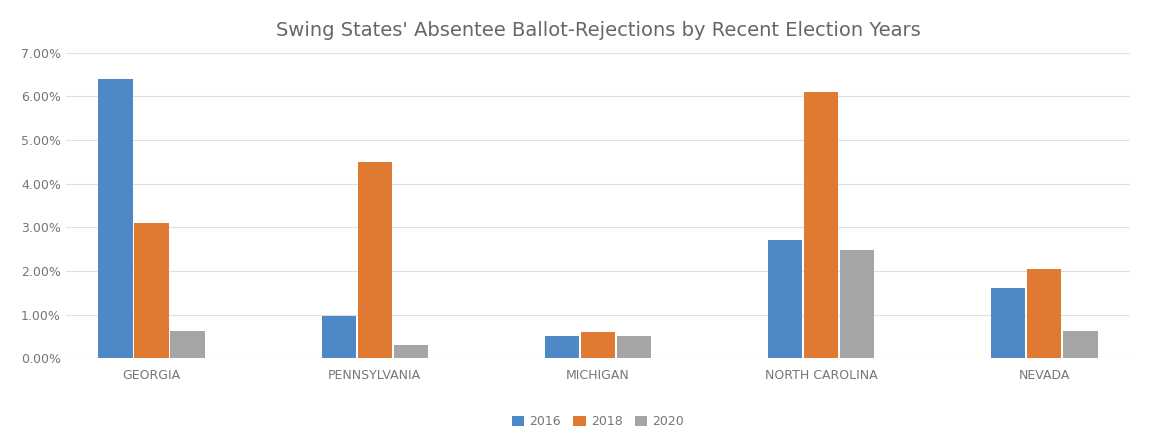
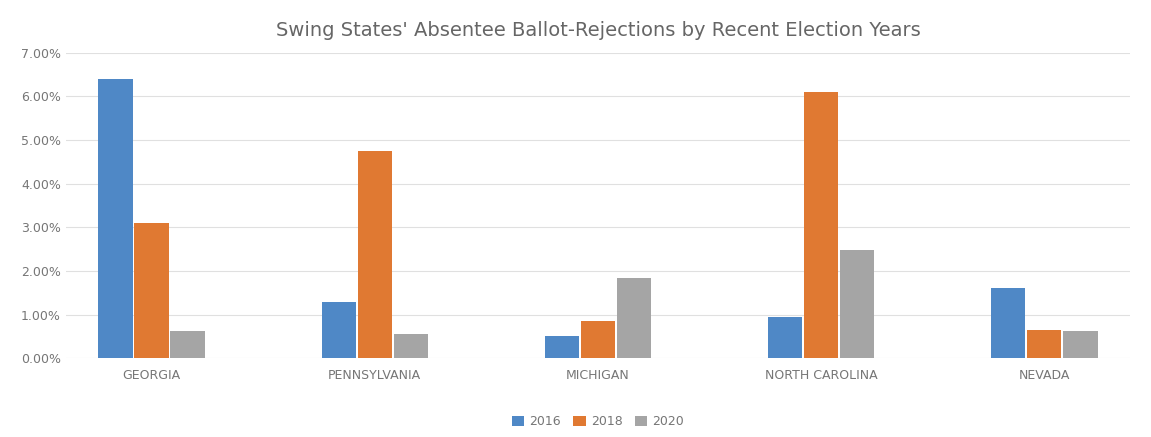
2016/PENNSYLVANIA: 0.97% -> 1.30%
2018/PENNSYLVANIA: 4.50% -> 4.75%
2020/PENNSYLVANIA: 0.30% -> 0.55%
2018/MICHIGAN: 0.60% -> 0.85%
2020/MICHIGAN: 0.50% -> 1.85%
2016/NORTH CAROLINA: 2.70% -> 0.95%
2018/NEVADA: 2.05% -> 0.65%
